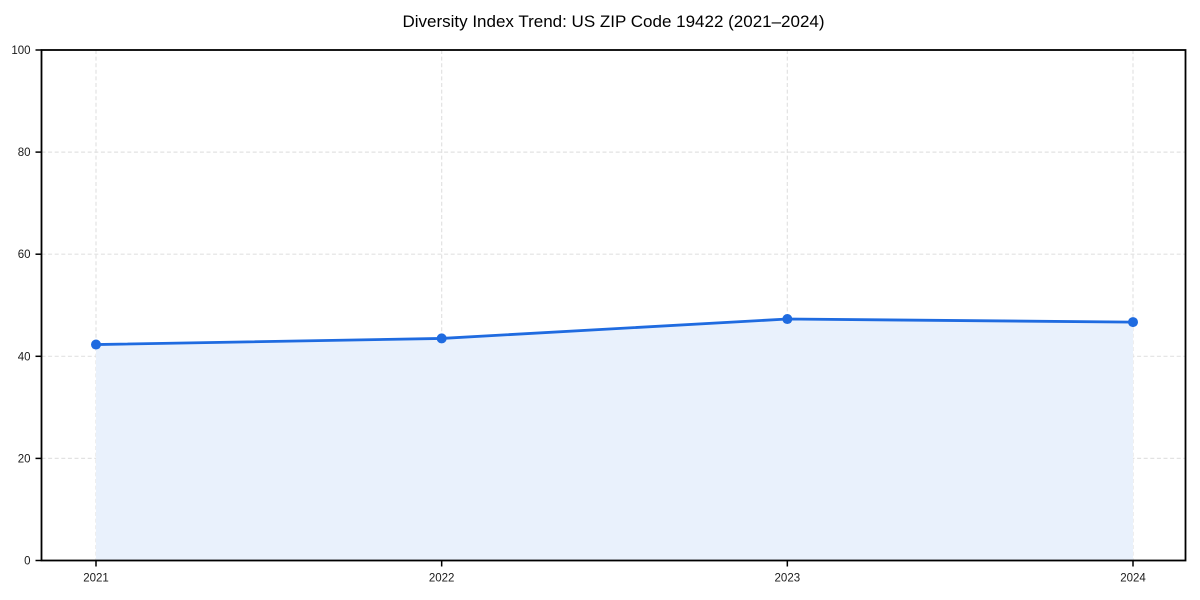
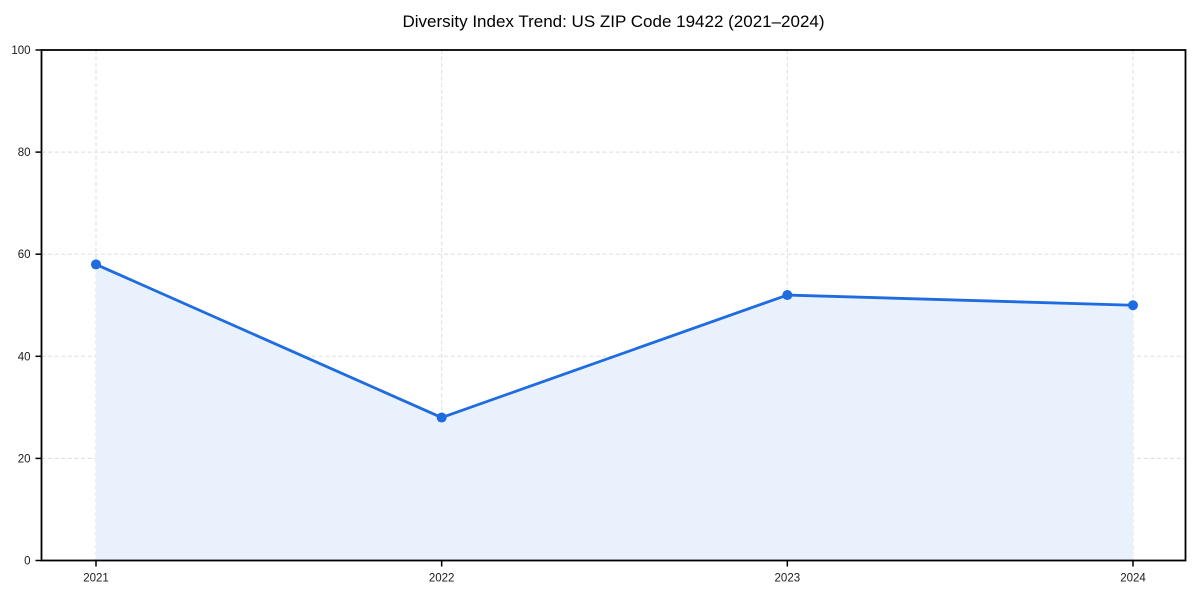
2021: 42 -> 58
2022: 44 -> 28
2023: 47 -> 52
2024: 47 -> 50
